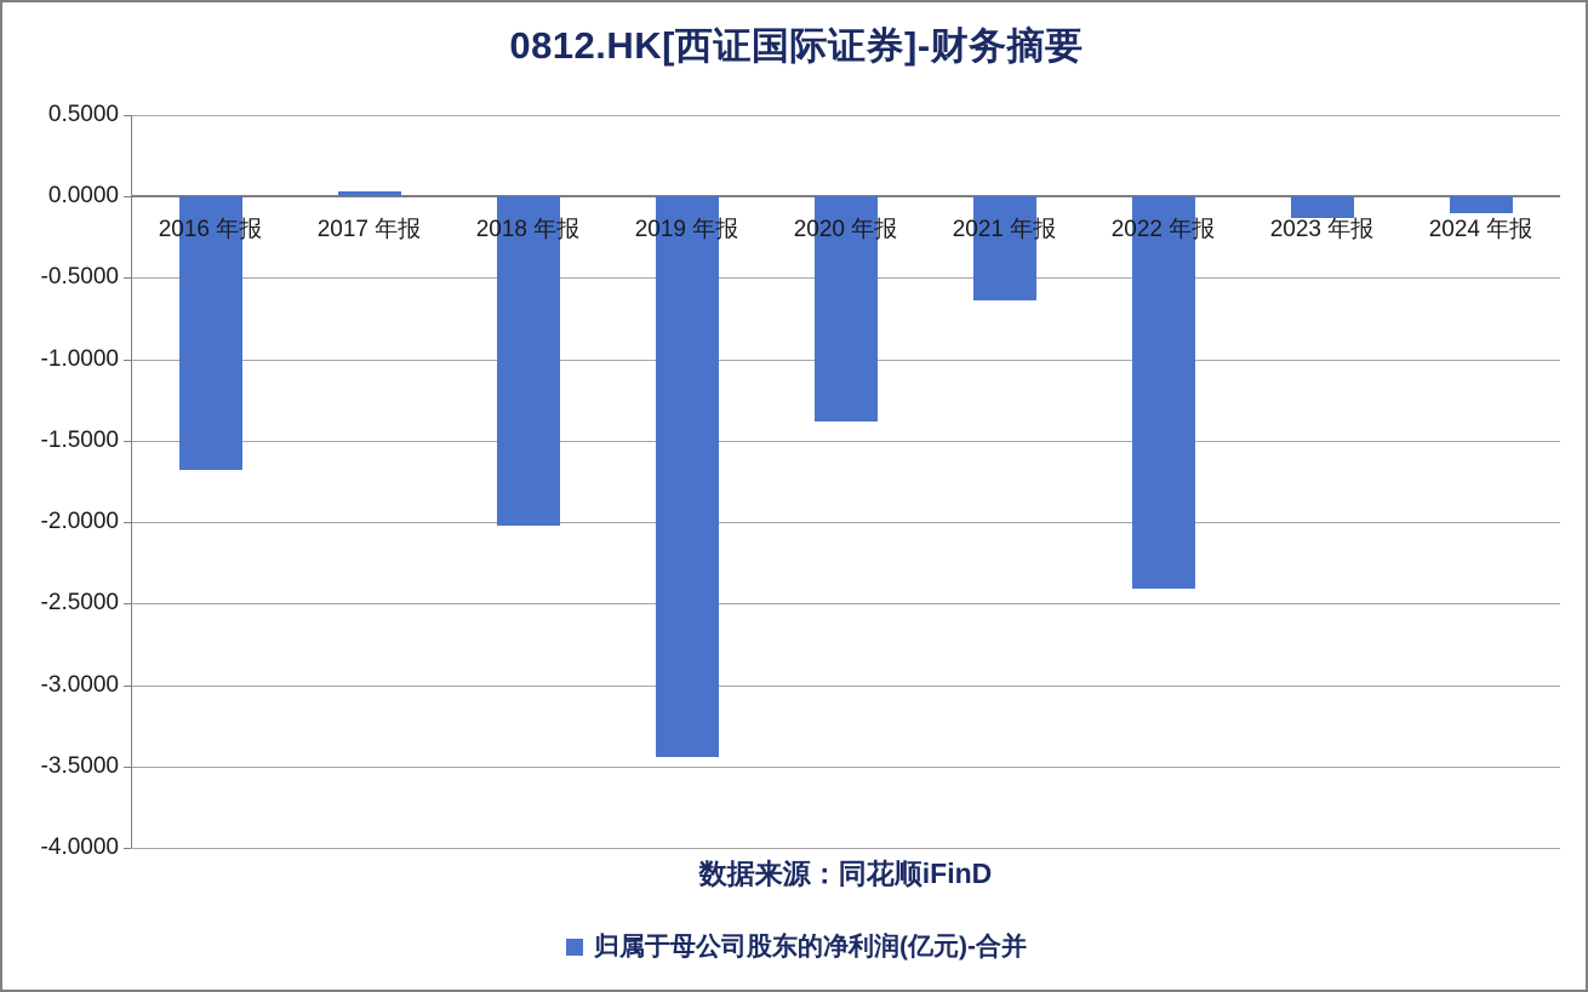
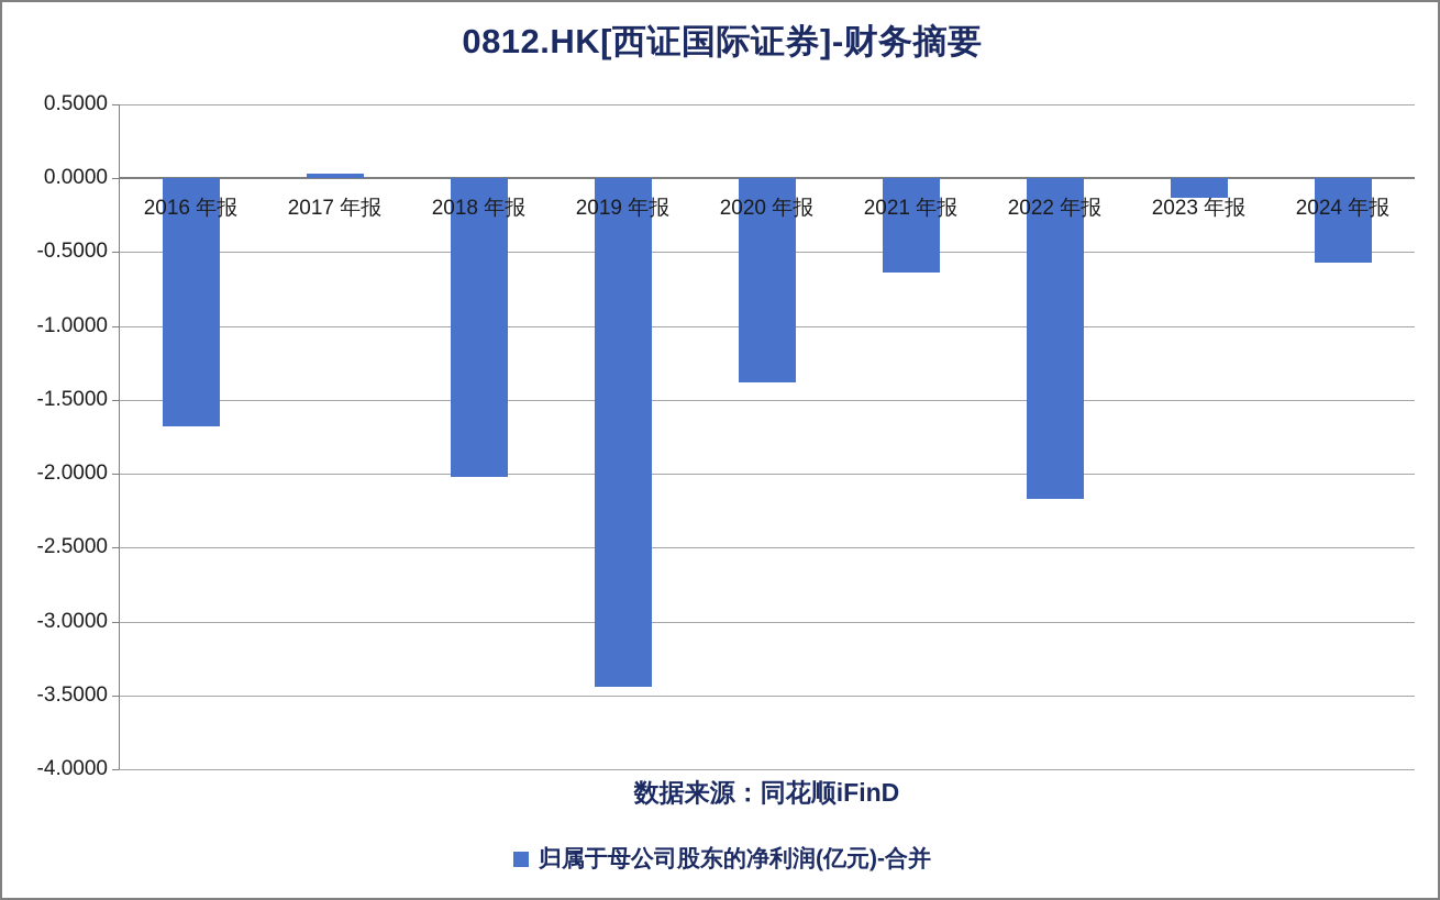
2022 年报: -2.41 -> -2.17
2024 年报: -0.10 -> -0.57
